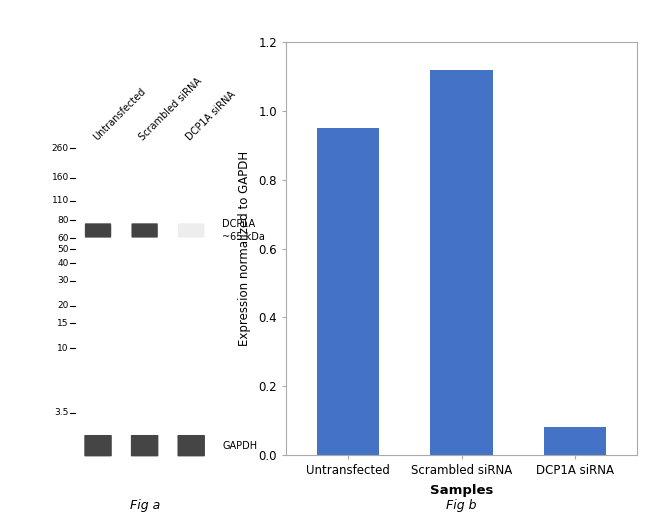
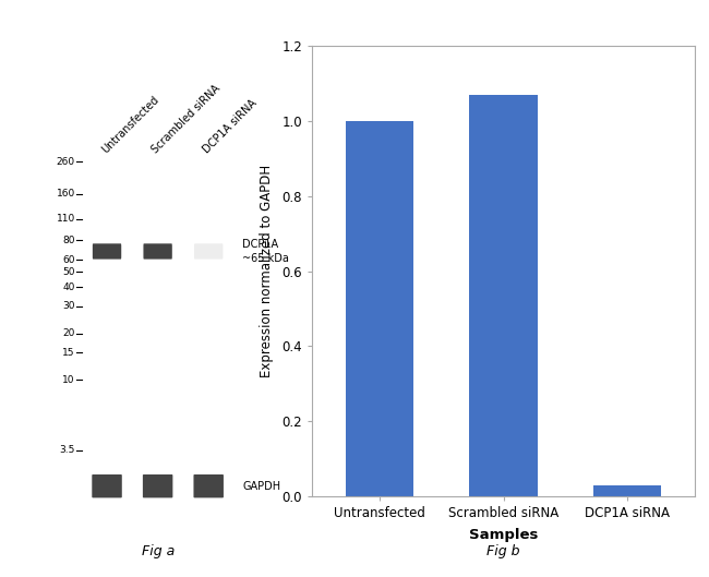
Untransfected: 0.95 -> 1.00
Scrambled siRNA: 1.12 -> 1.07
DCP1A siRNA: 0.08 -> 0.03
